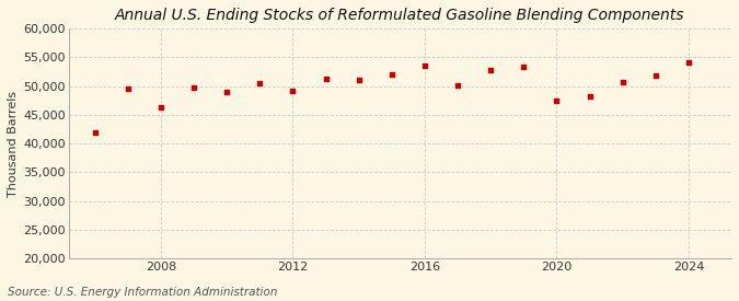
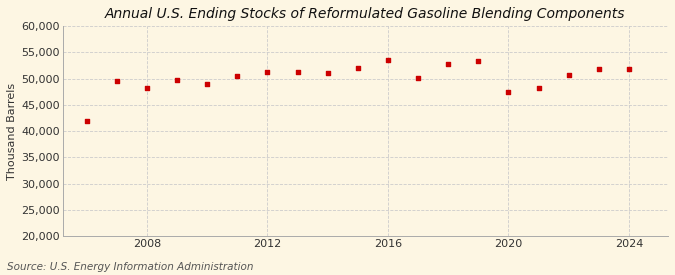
2008: 46,400 -> 48,300
2012: 49,200 -> 51,200
2024: 54,200 -> 51,800
